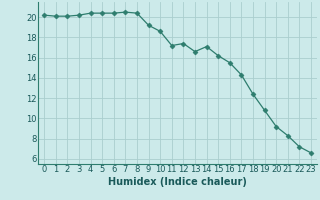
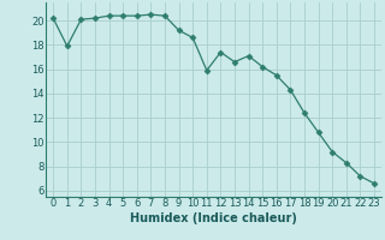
1: 20.1 -> 17.9
11: 17.2 -> 15.9
